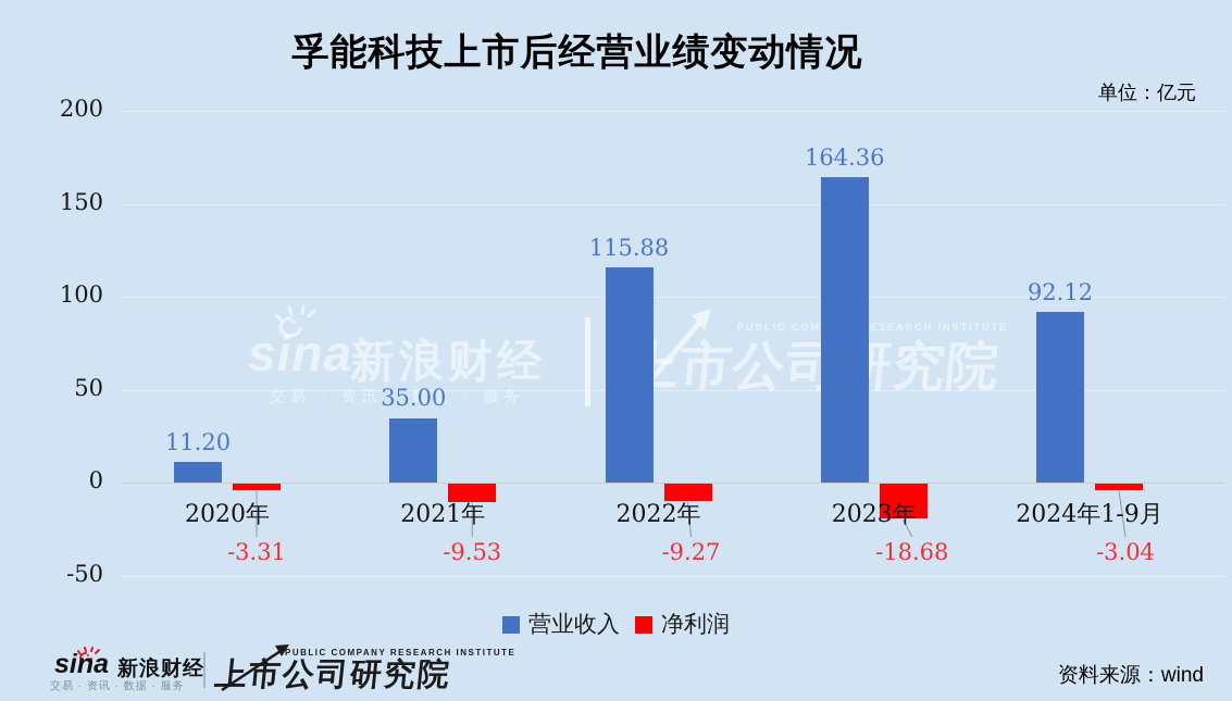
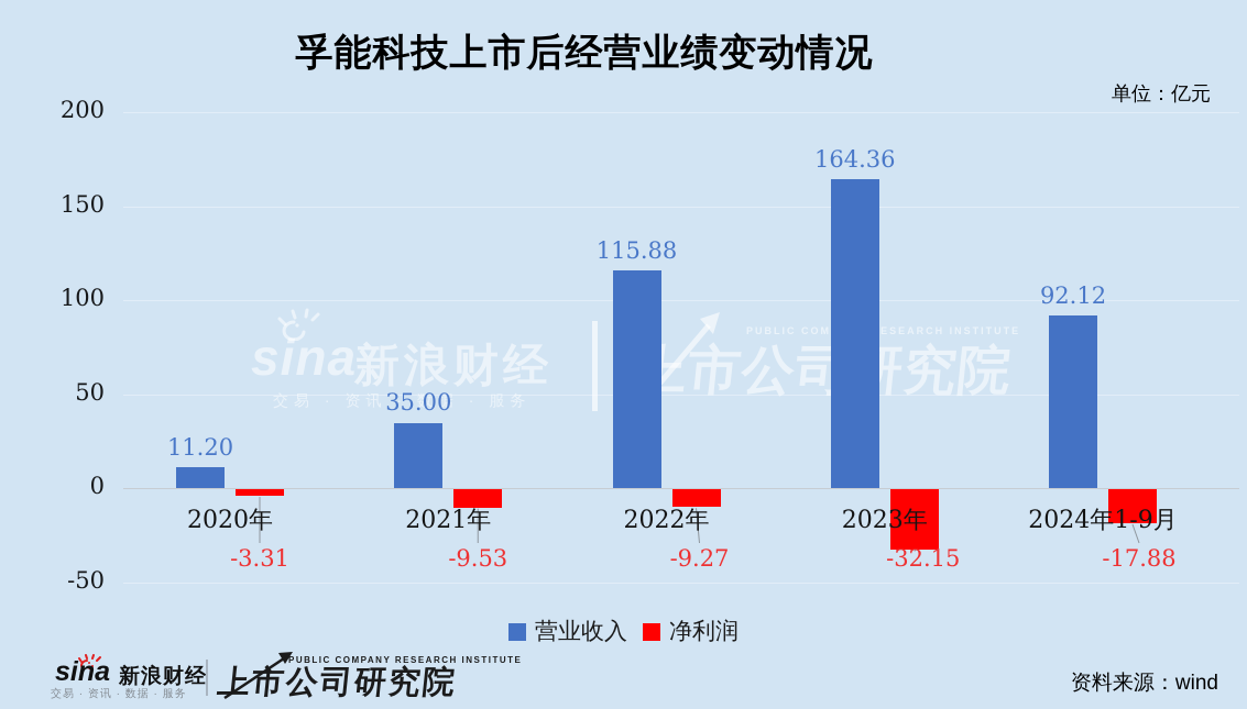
净利润/2023年: -18.68 -> -32.15
净利润/2024年1-9月: -3.04 -> -17.88
